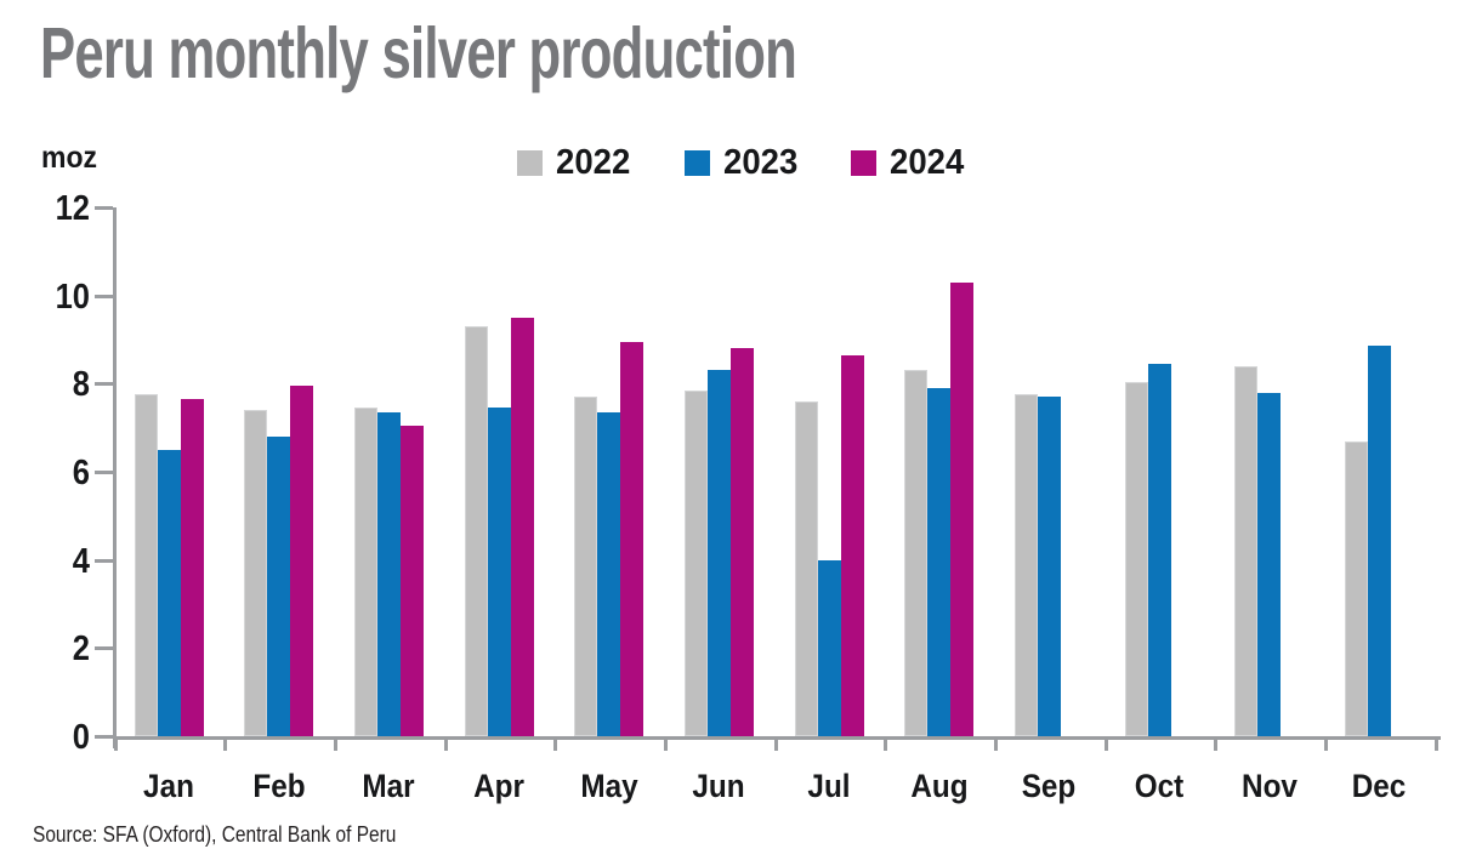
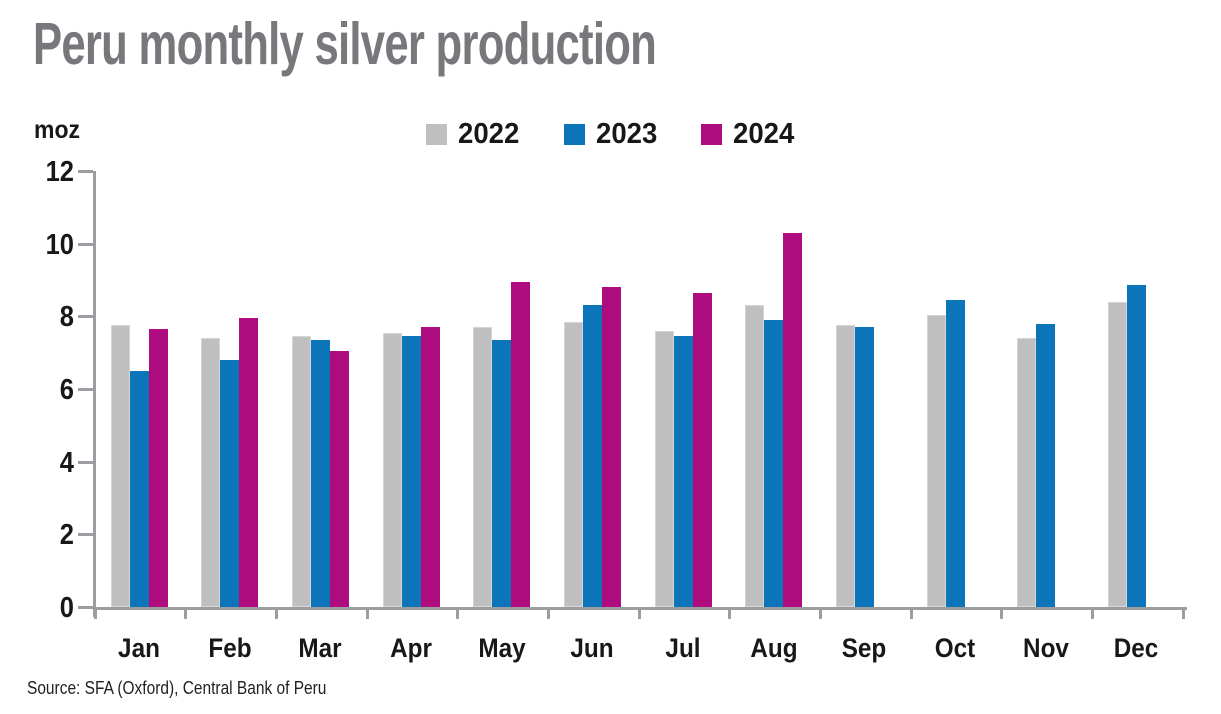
2022/Apr: 9.3 -> 7.5
2024/Apr: 9.5 -> 7.7
2023/Jul: 4.0 -> 7.5
2022/Nov: 8.4 -> 7.4
2022/Dec: 6.7 -> 8.4
